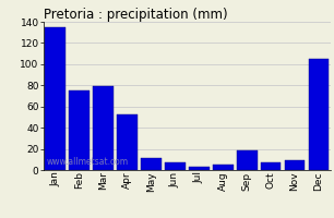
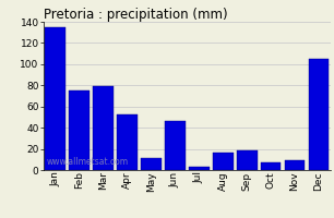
Jun: 7 -> 46
Aug: 5 -> 16
